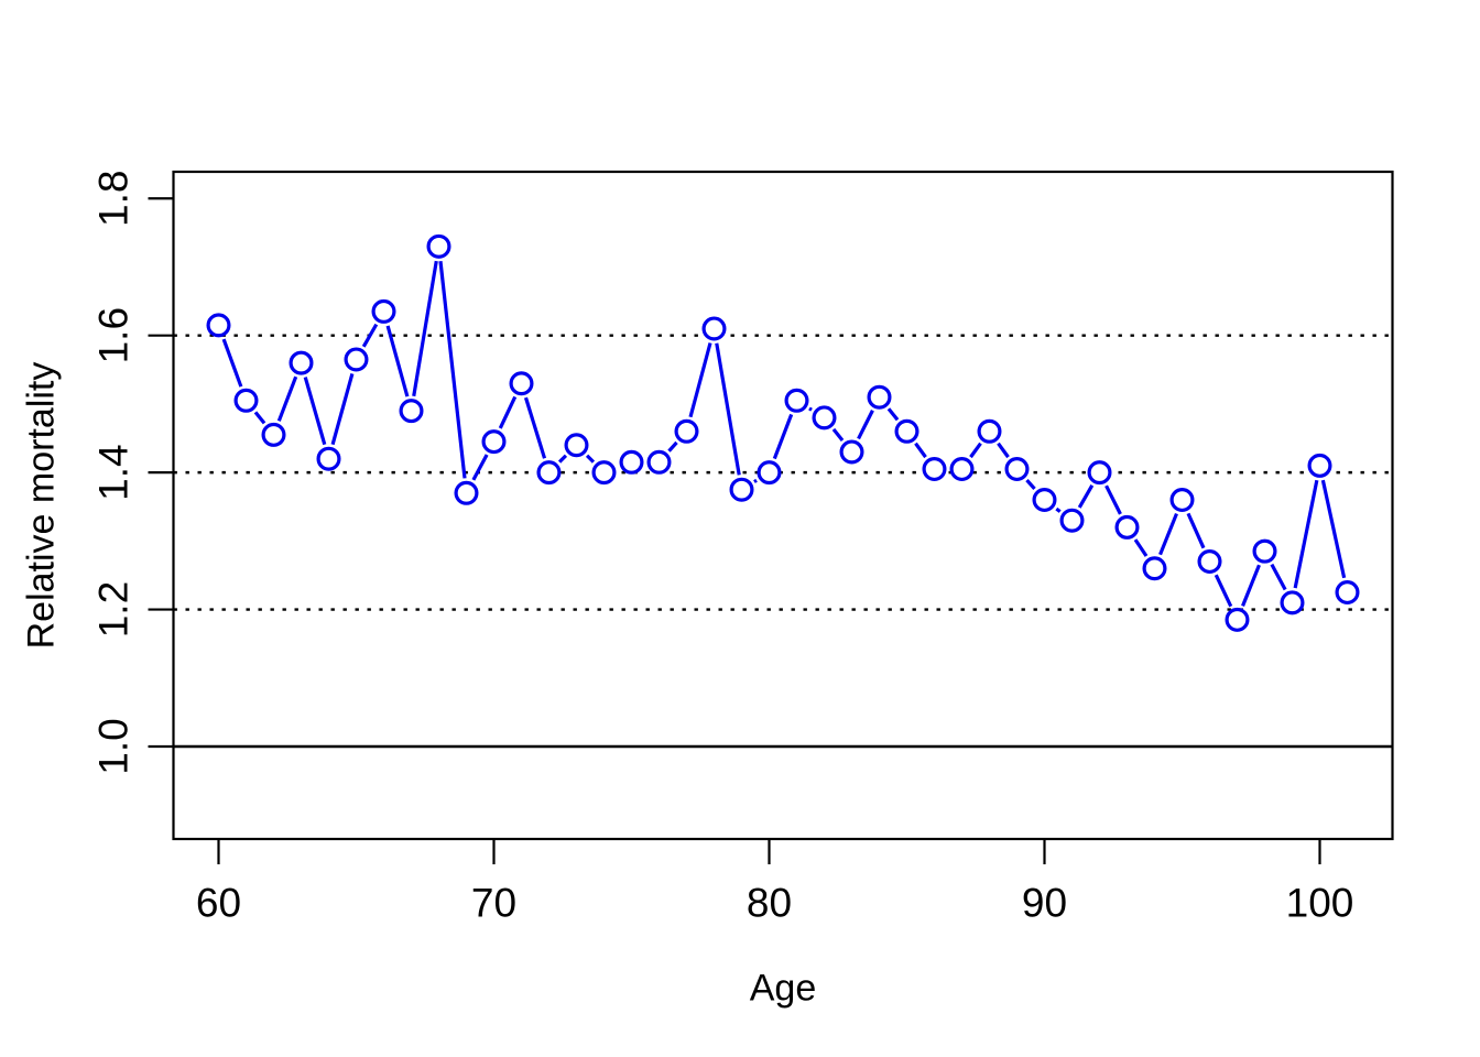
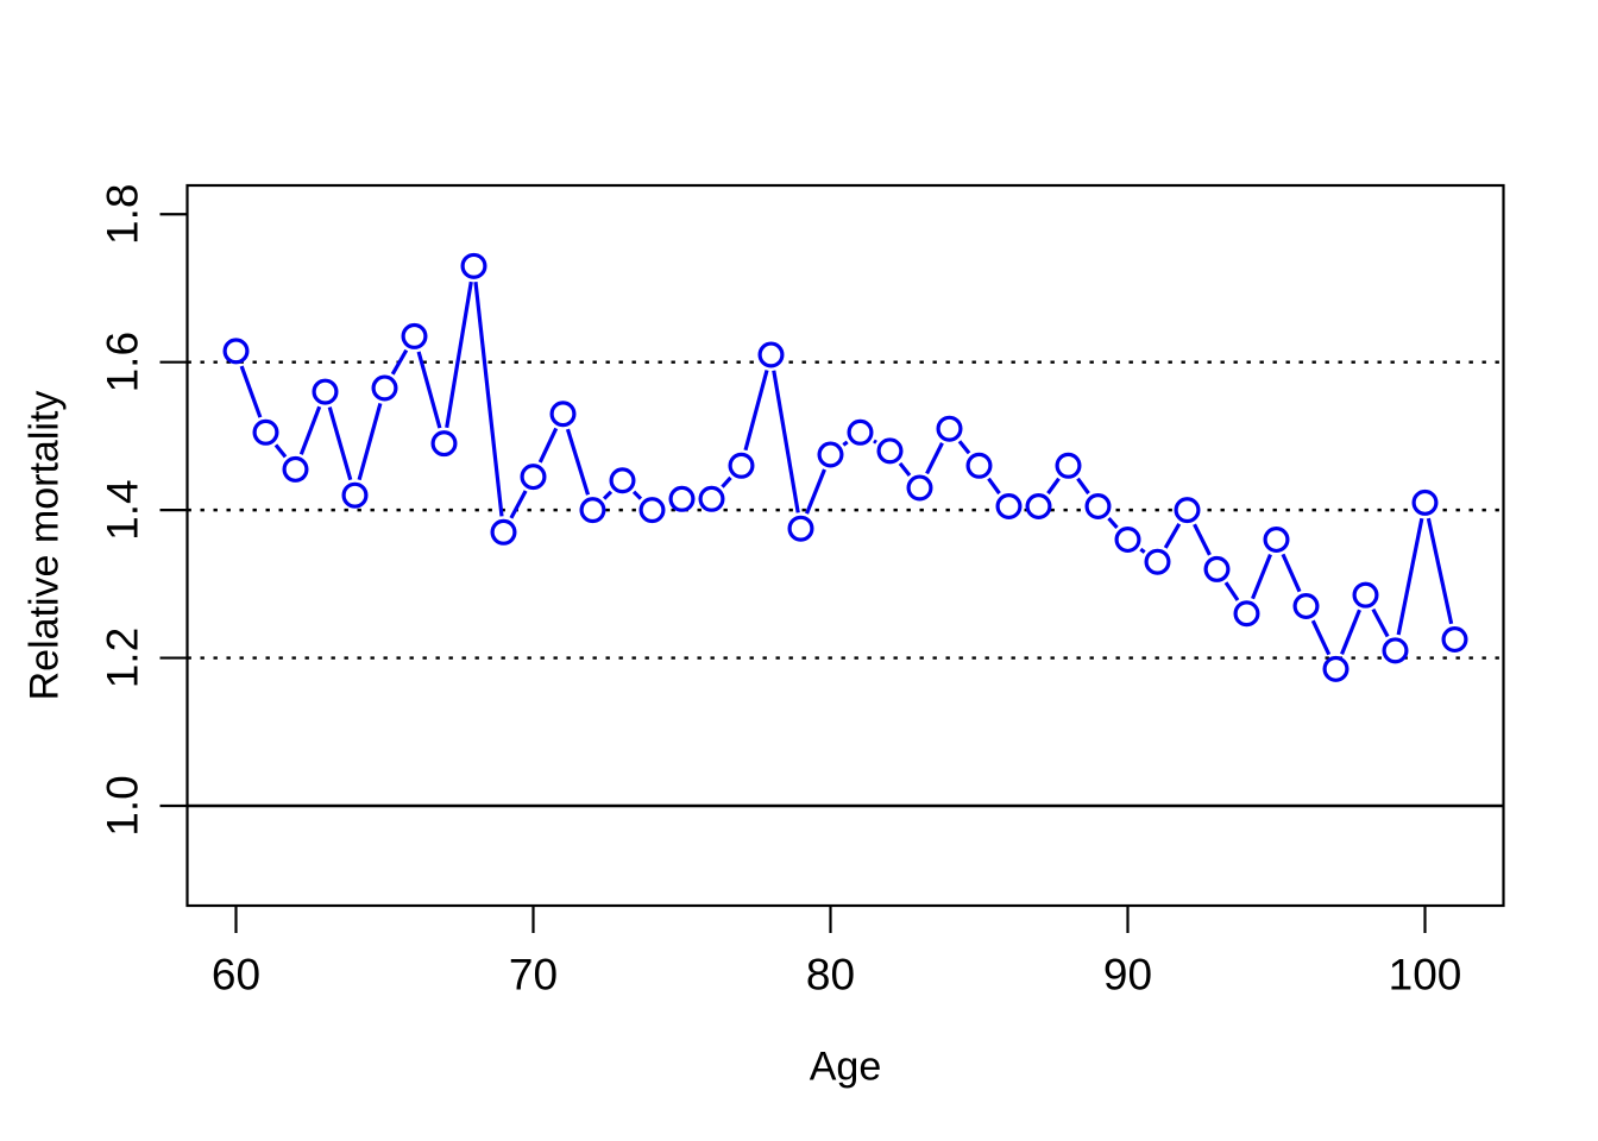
80: 1.40 -> 1.48
